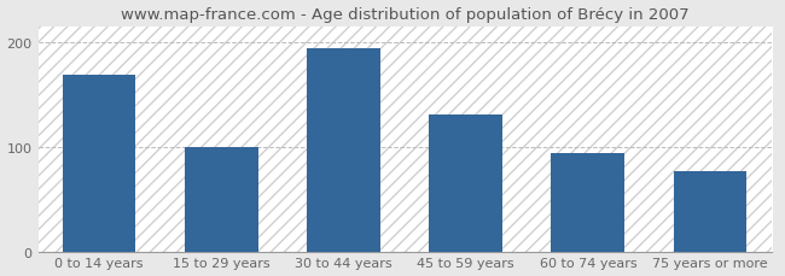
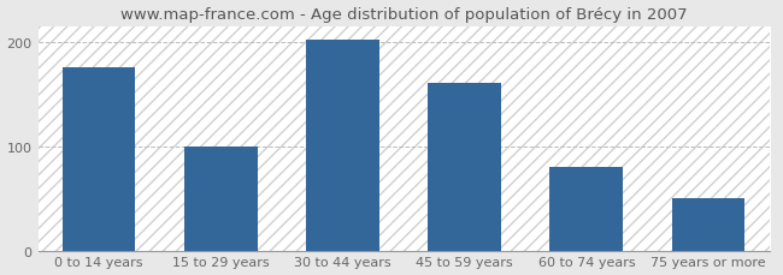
0 to 14 years: 168 -> 175
30 to 44 years: 194 -> 202
45 to 59 years: 130 -> 160
60 to 74 years: 94 -> 80
75 years or more: 76 -> 50
